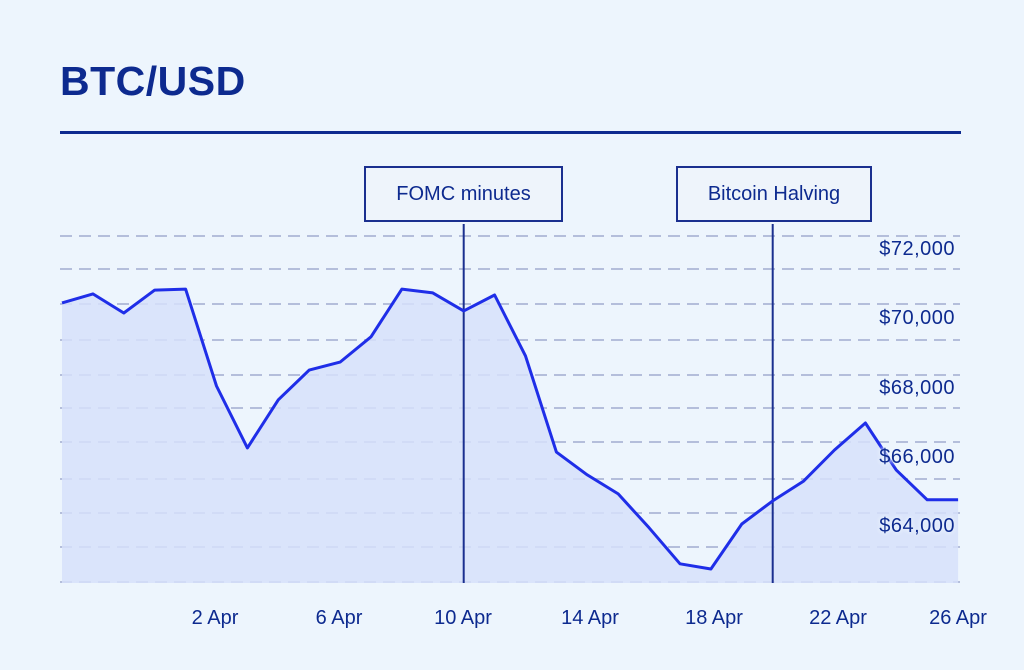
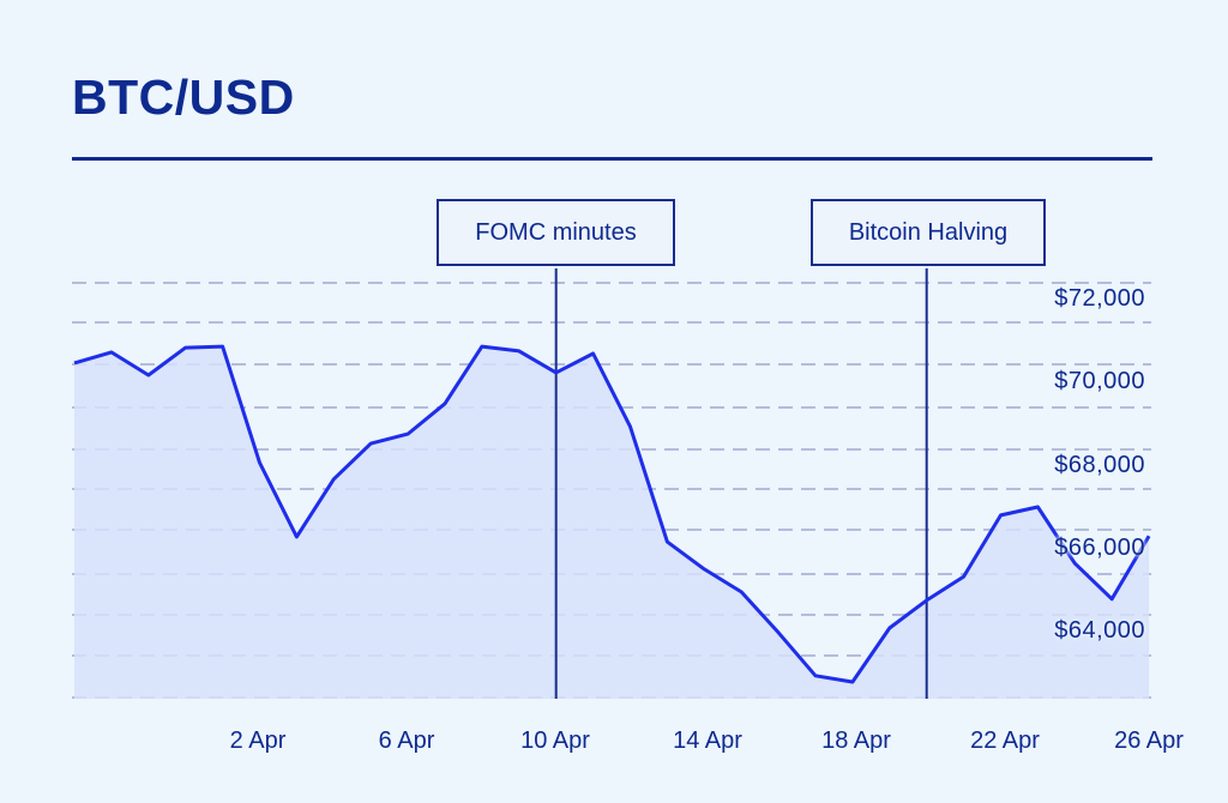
22 Apr: $66200 -> $66800
26 Apr: $64800 -> $66300
